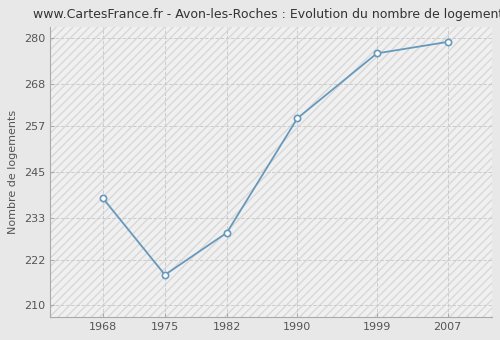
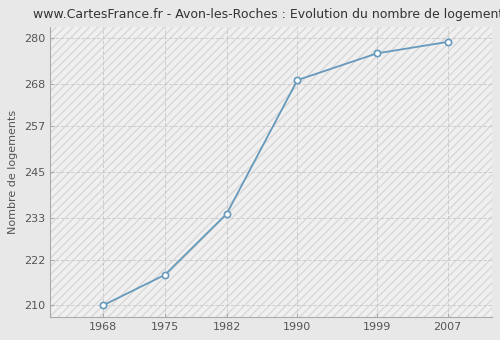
1968: 238 -> 210
1982: 229 -> 234
1990: 259 -> 269
